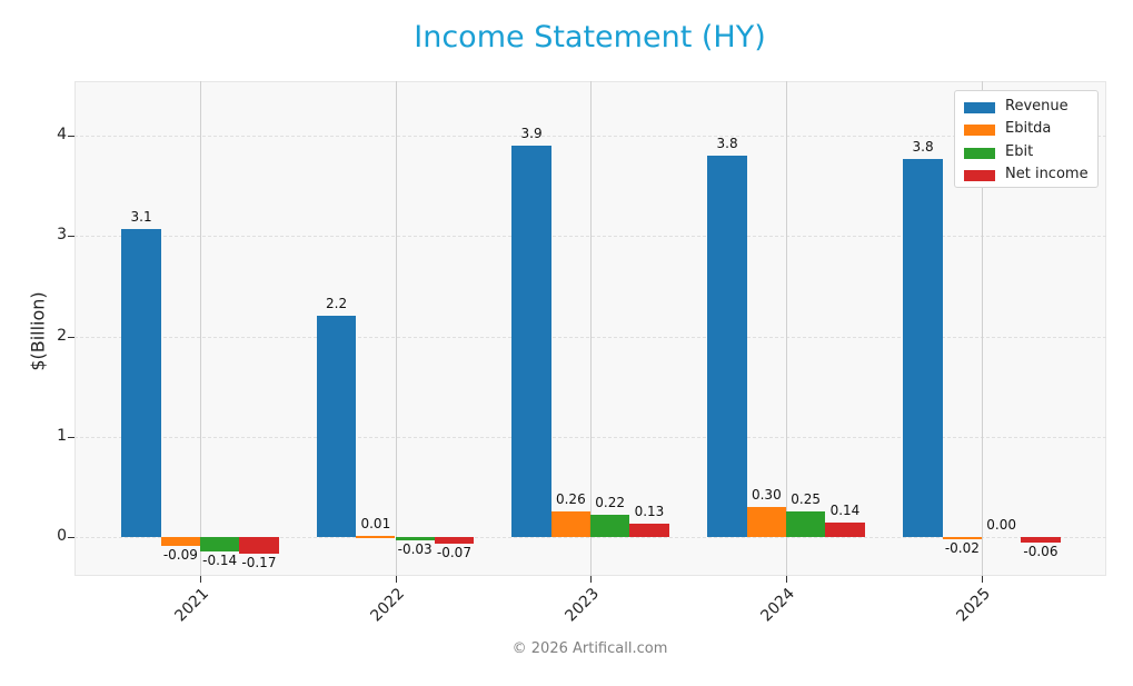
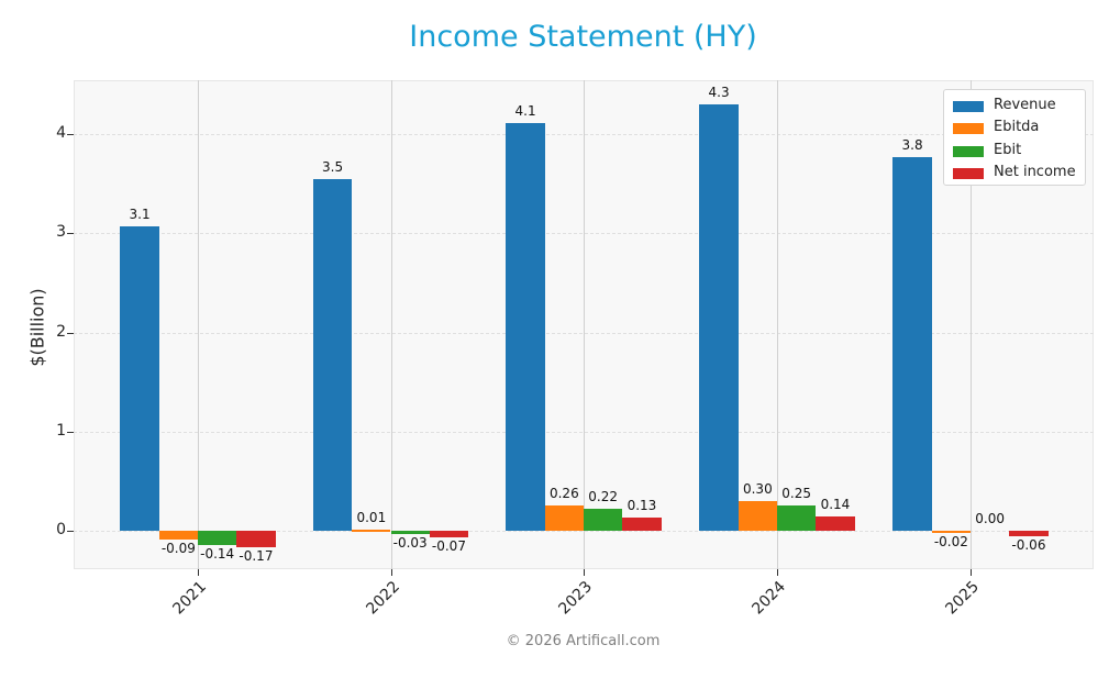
Revenue/2022: 2.2 -> 3.5
Revenue/2023: 3.9 -> 4.1
Revenue/2024: 3.8 -> 4.3
